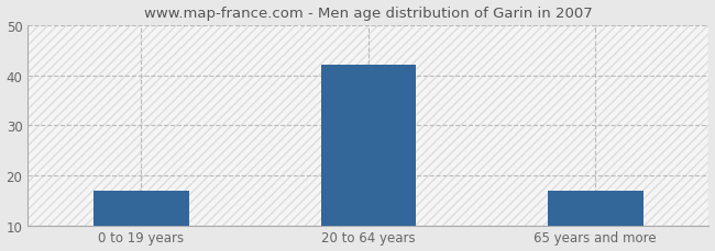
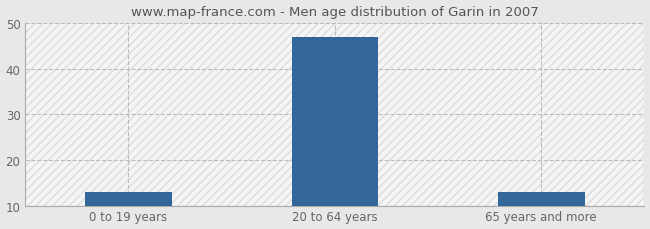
0 to 19 years: 17 -> 13
20 to 64 years: 42 -> 47
65 years and more: 17 -> 13
